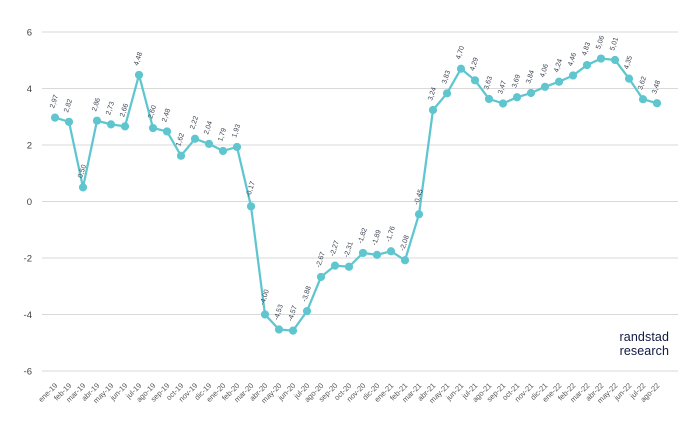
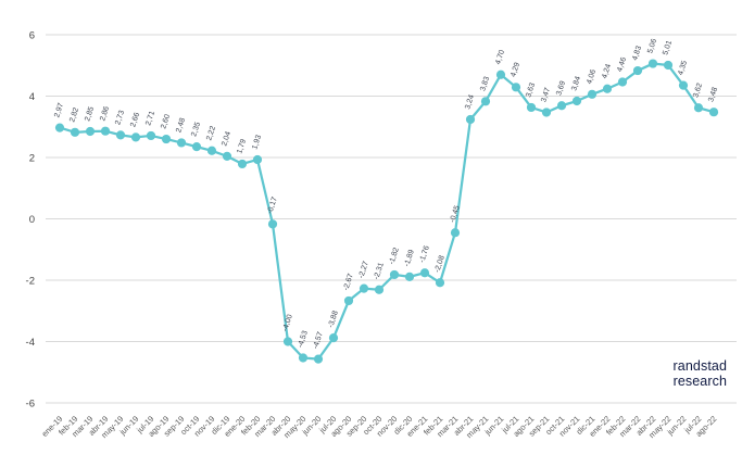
mar-19: 0,50 -> 2,85
jul-19: 4,48 -> 2,71
oct-19: 1,62 -> 2,35
